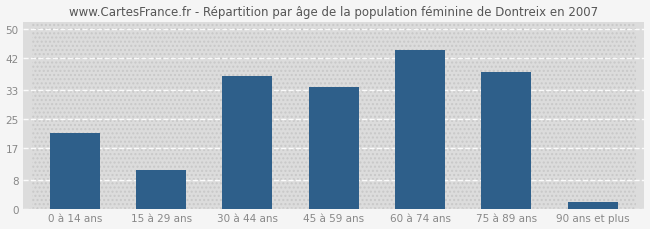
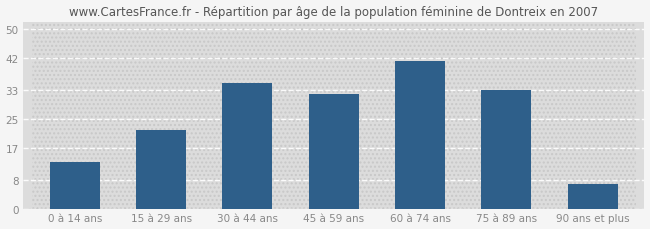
0 à 14 ans: 21 -> 13
15 à 29 ans: 11 -> 22
30 à 44 ans: 37 -> 35
45 à 59 ans: 34 -> 32
60 à 74 ans: 44 -> 41
75 à 89 ans: 38 -> 33
90 ans et plus: 2 -> 7
